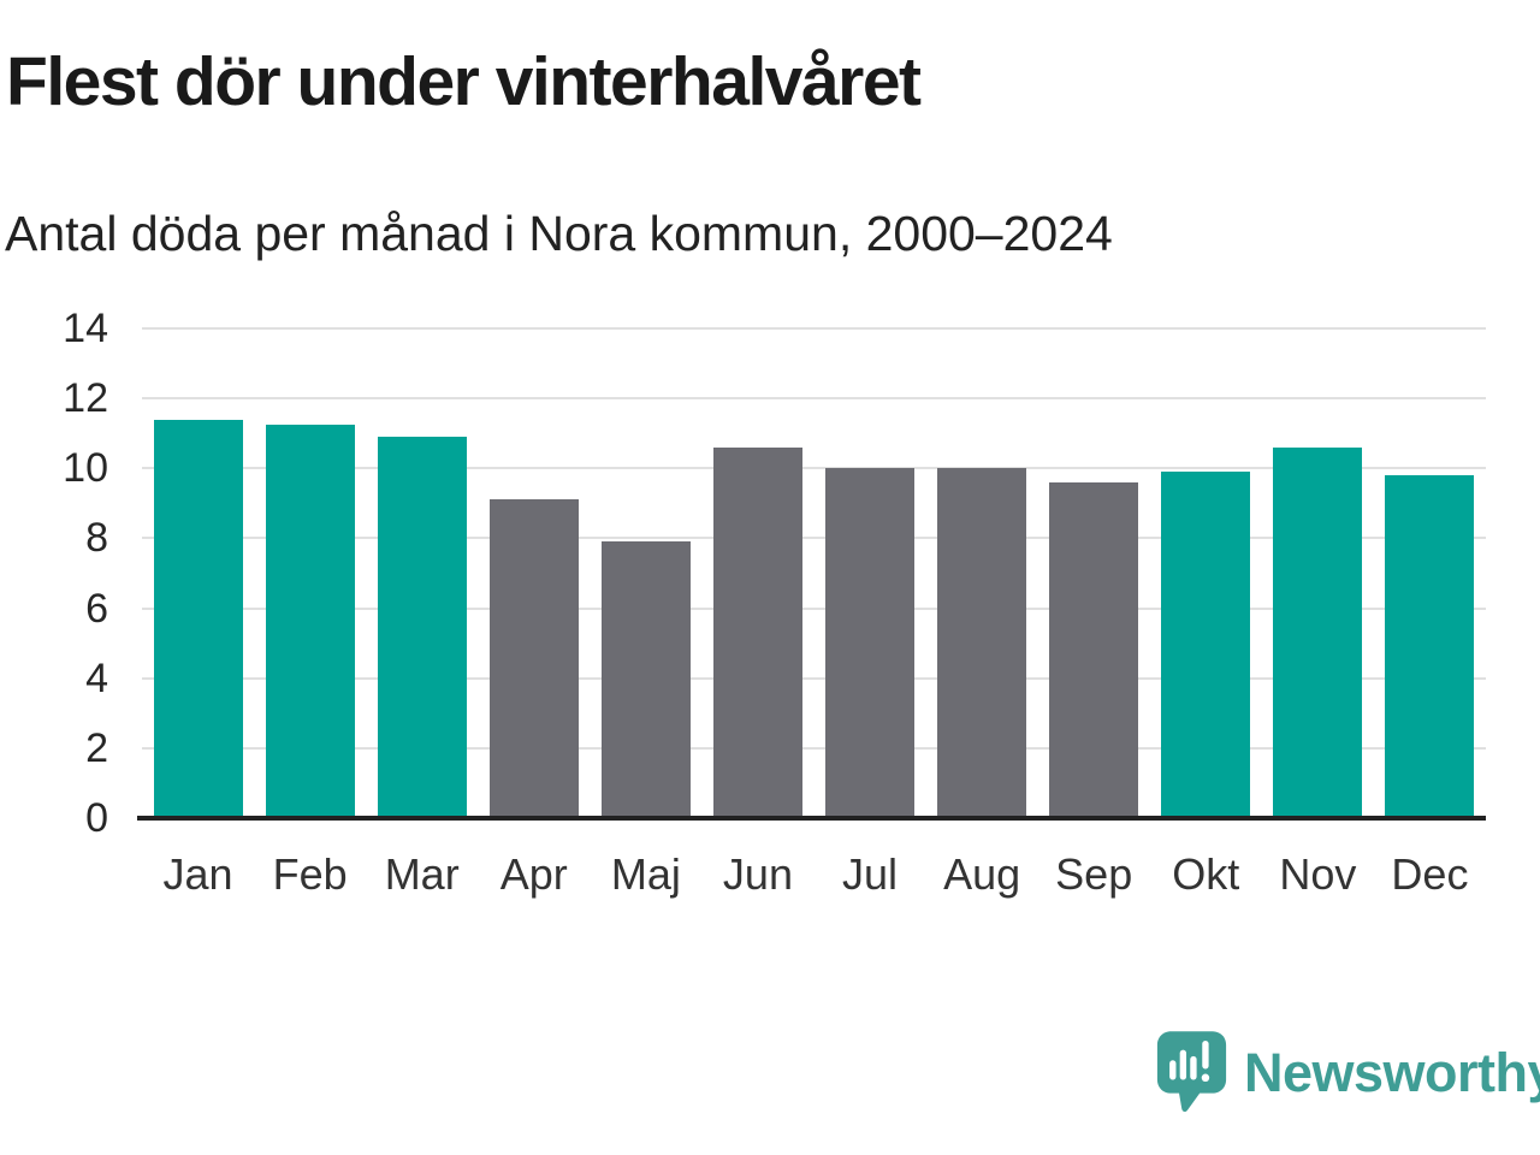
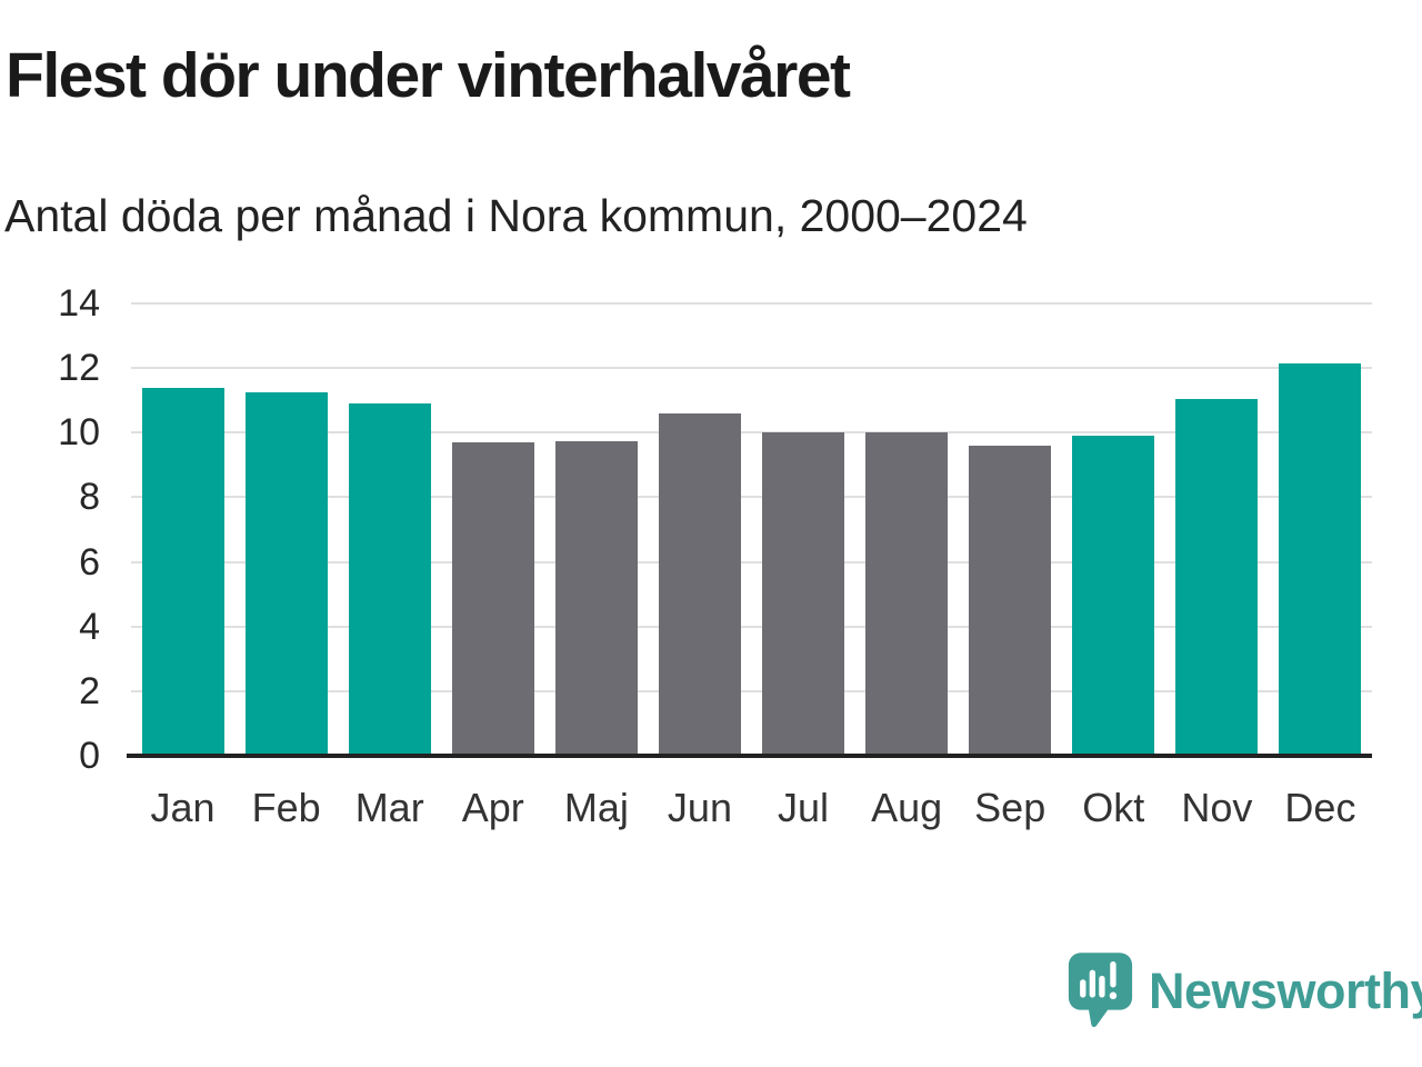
Apr: 9.1 -> 9.7
Maj: 7.9 -> 9.8
Nov: 10.6 -> 11.1
Dec: 9.8 -> 12.2
